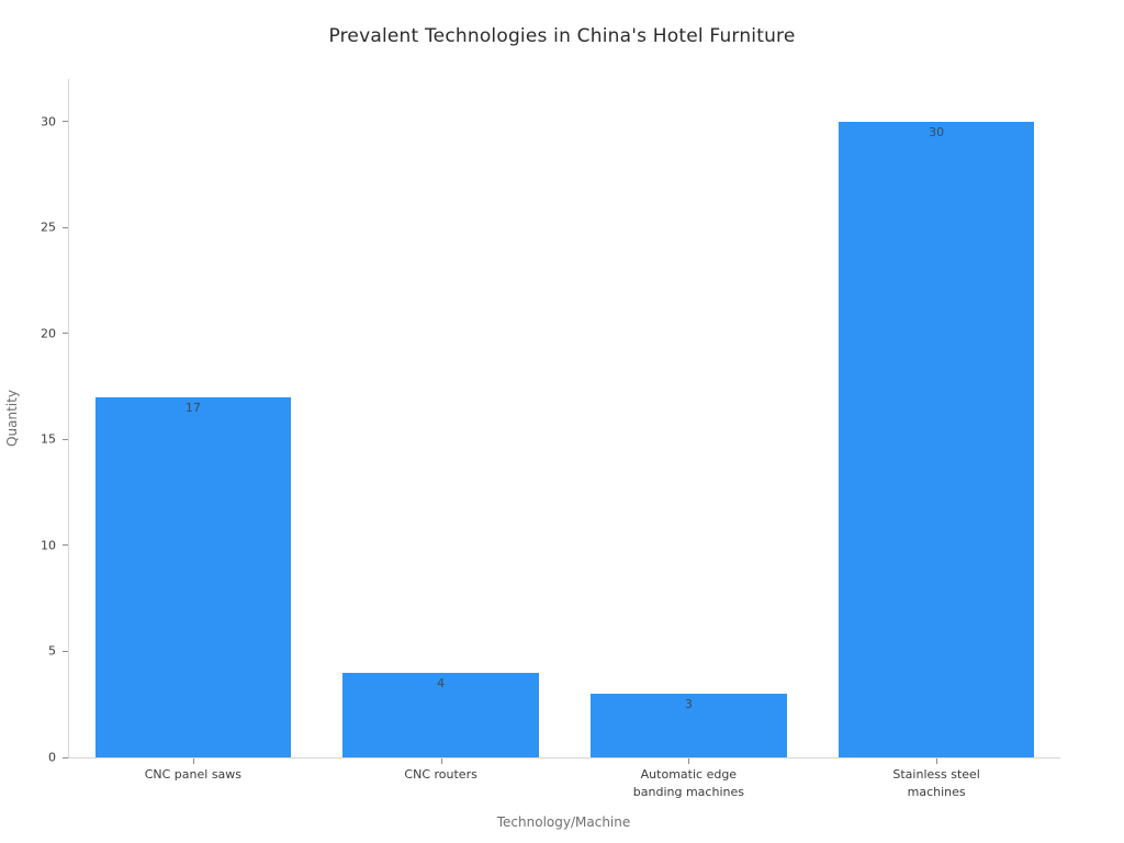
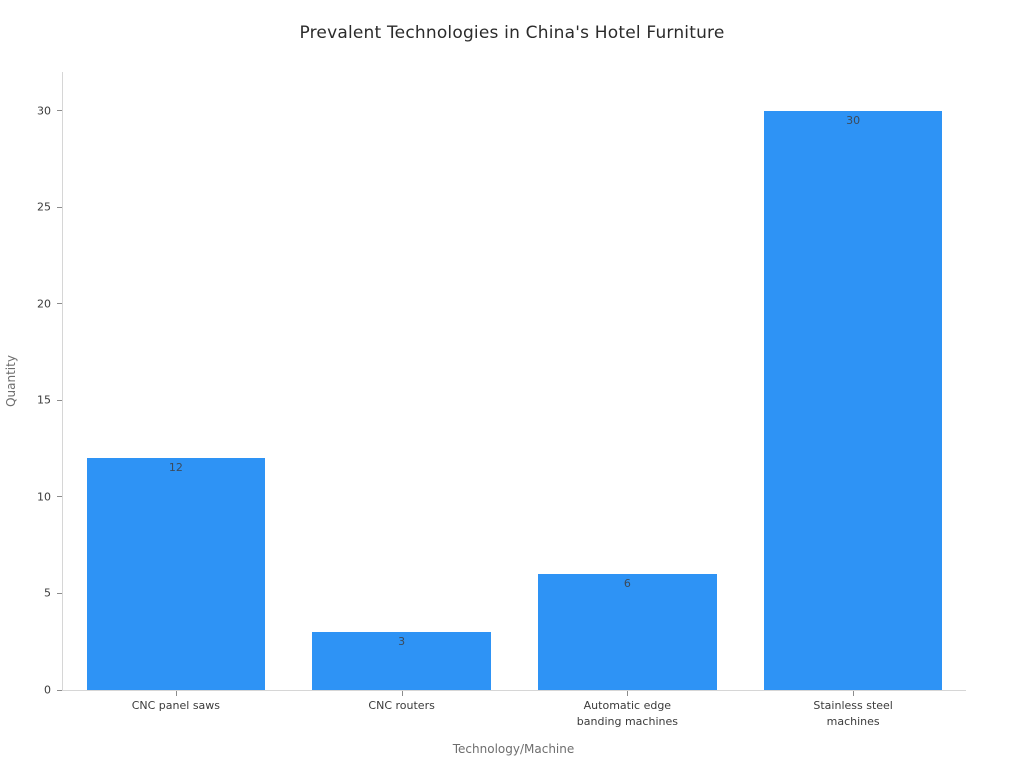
CNC panel saws: 17 -> 12
CNC routers: 4 -> 3
Automatic edge banding machines: 3 -> 6
